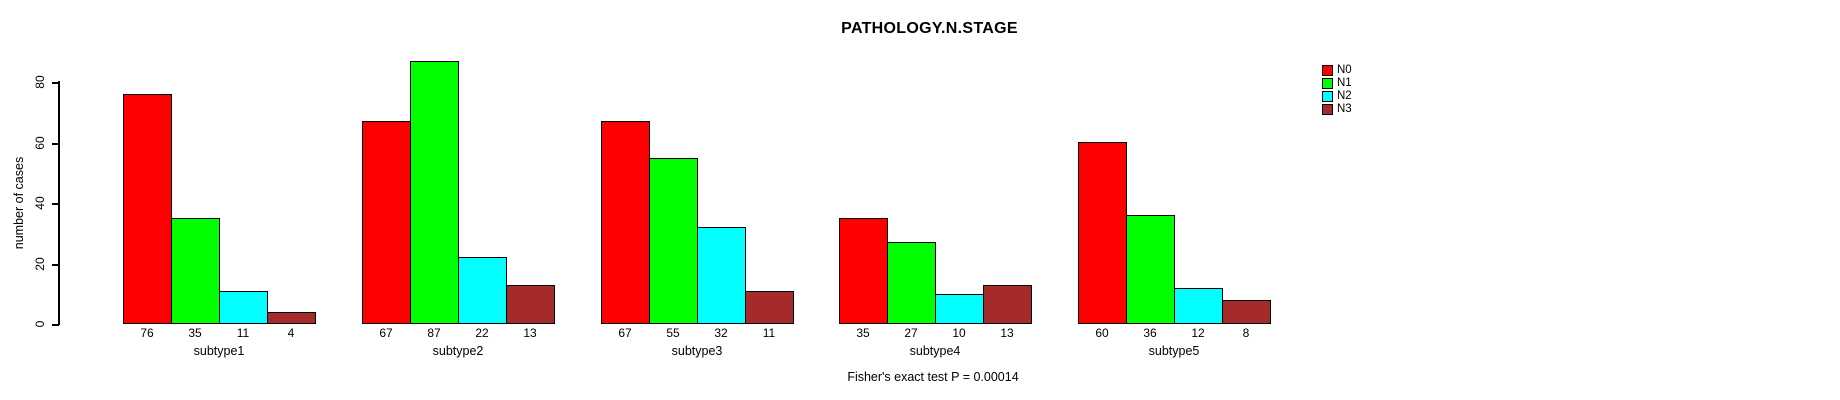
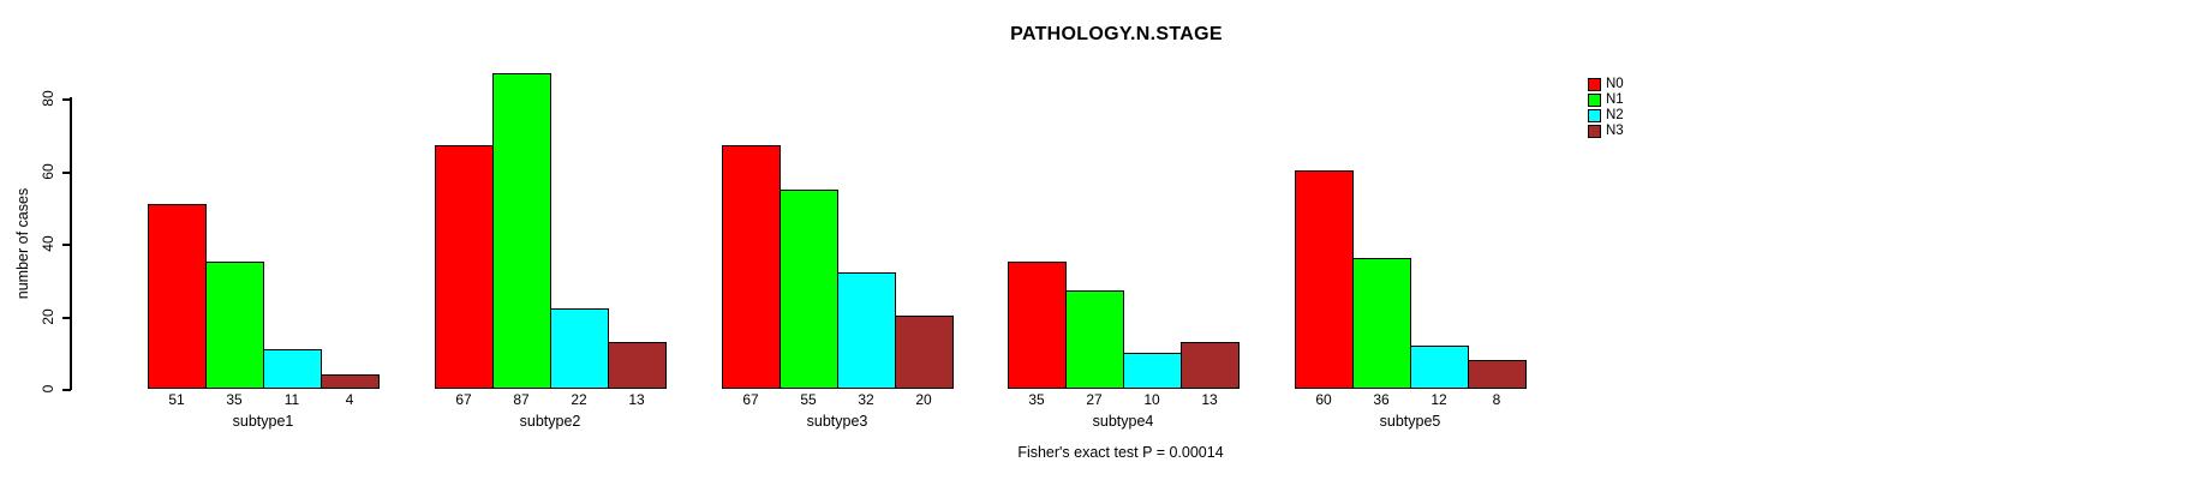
N0/subtype1: 76 -> 51
N3/subtype3: 11 -> 20
